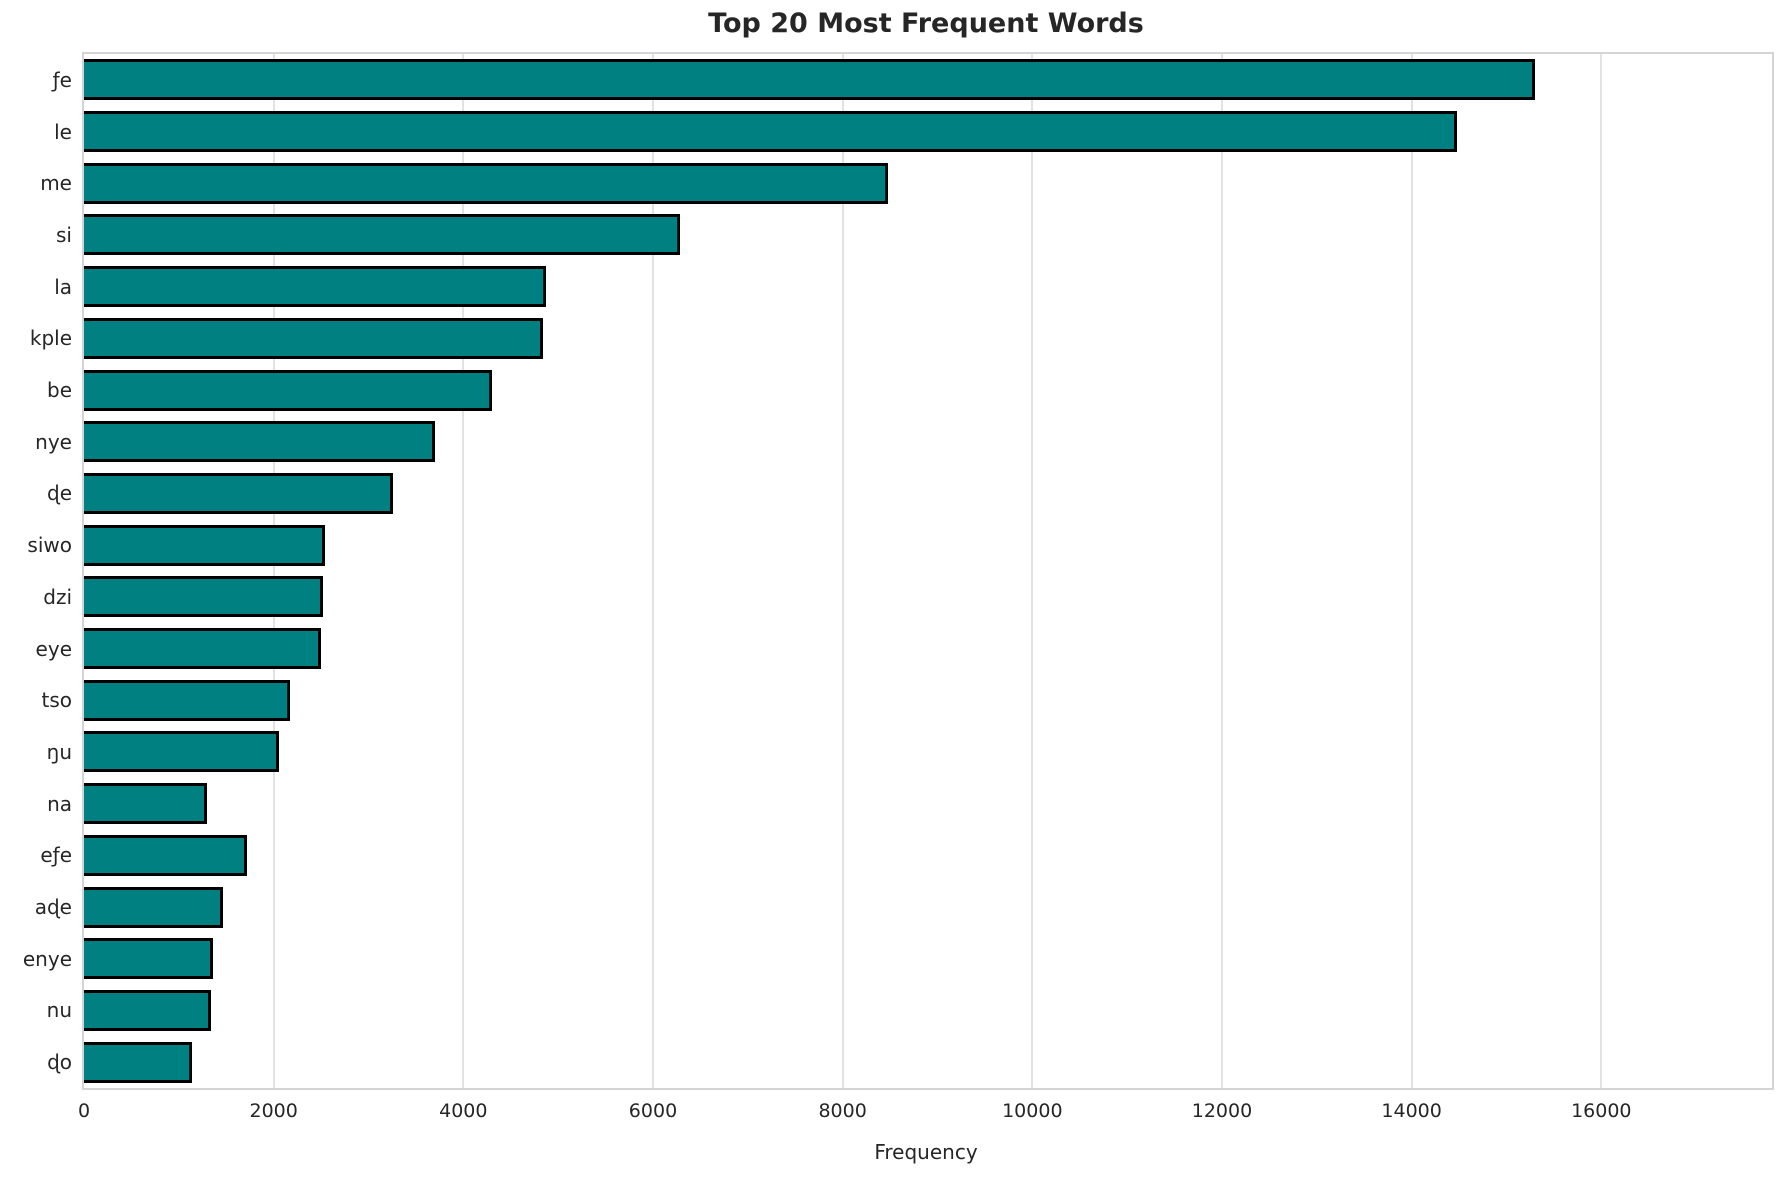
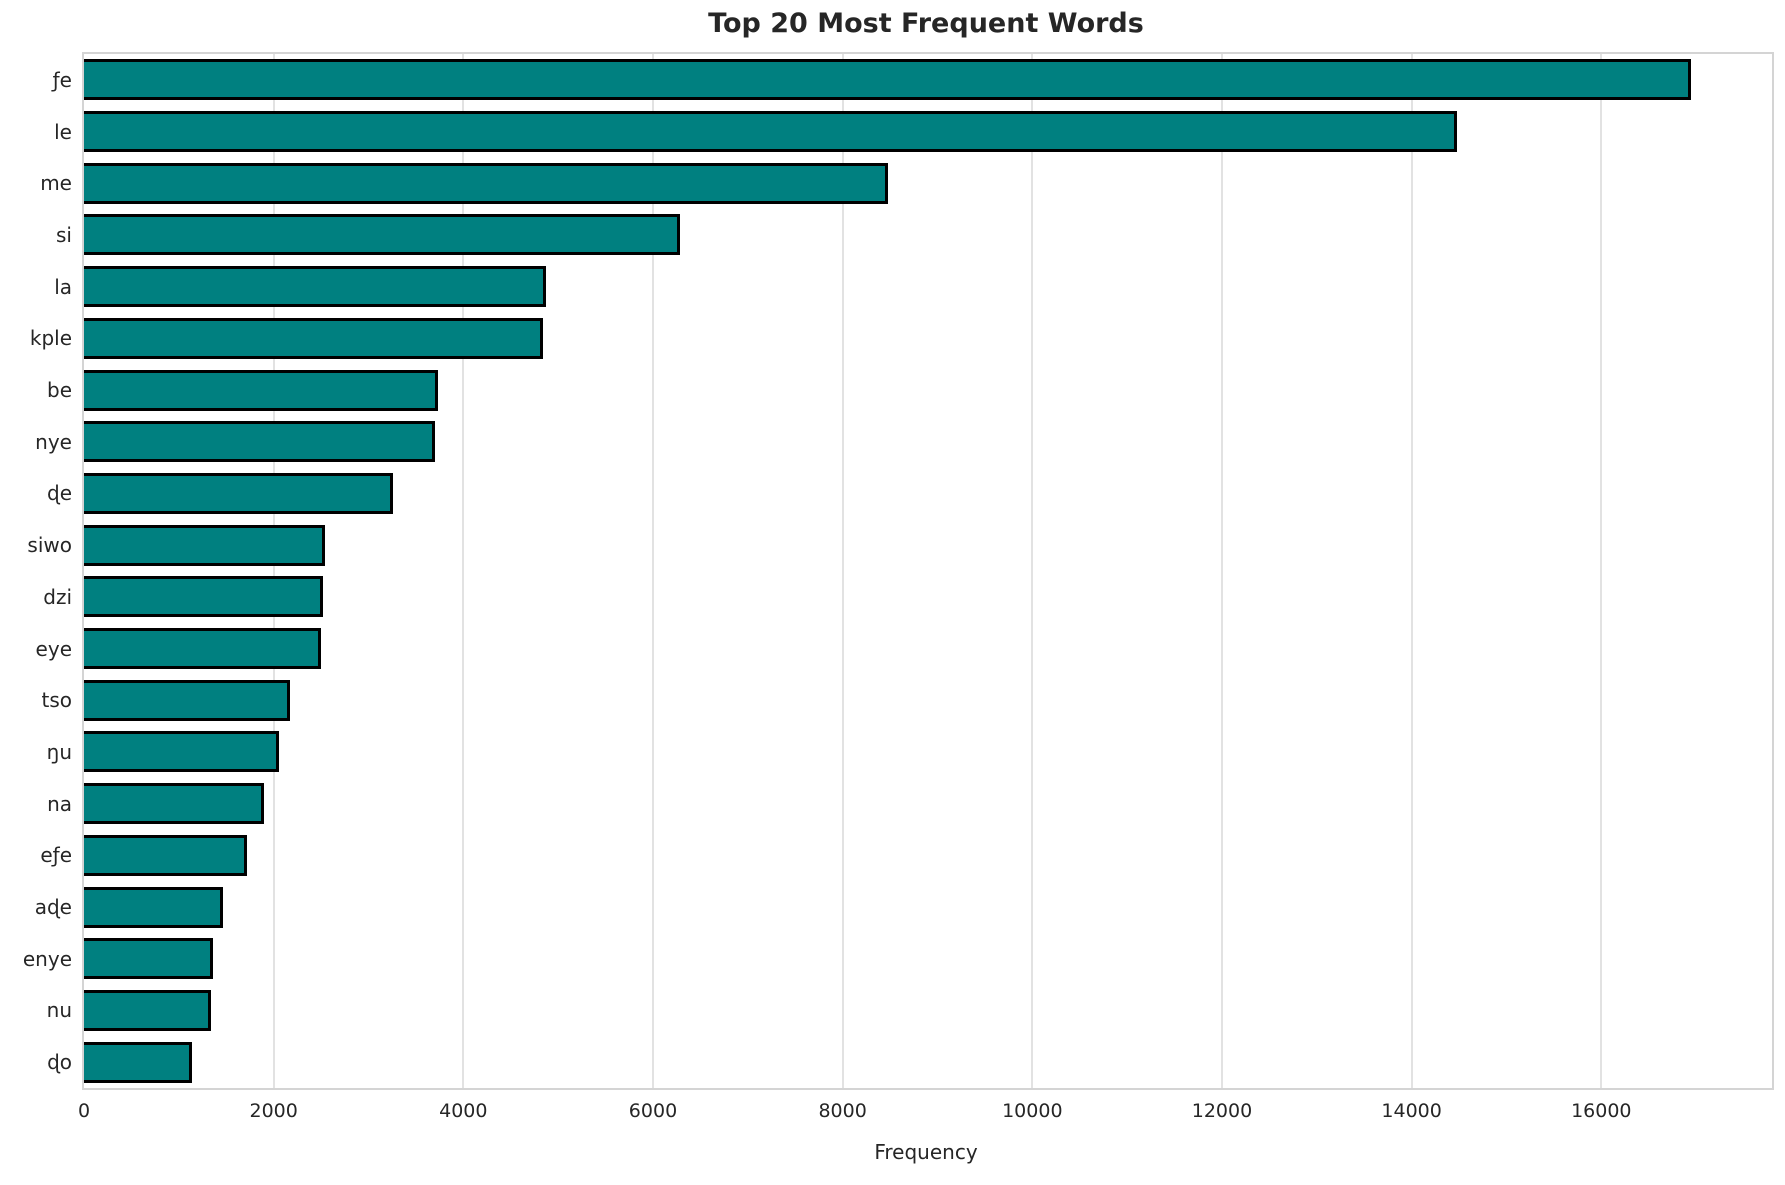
ƒe: 15300 -> 17000
be: 4300 -> 3700
na: 1300 -> 1900
